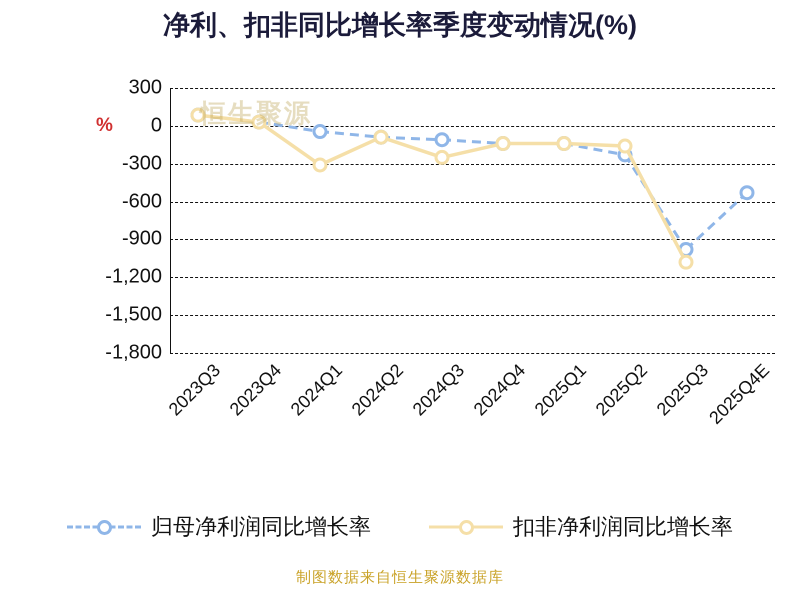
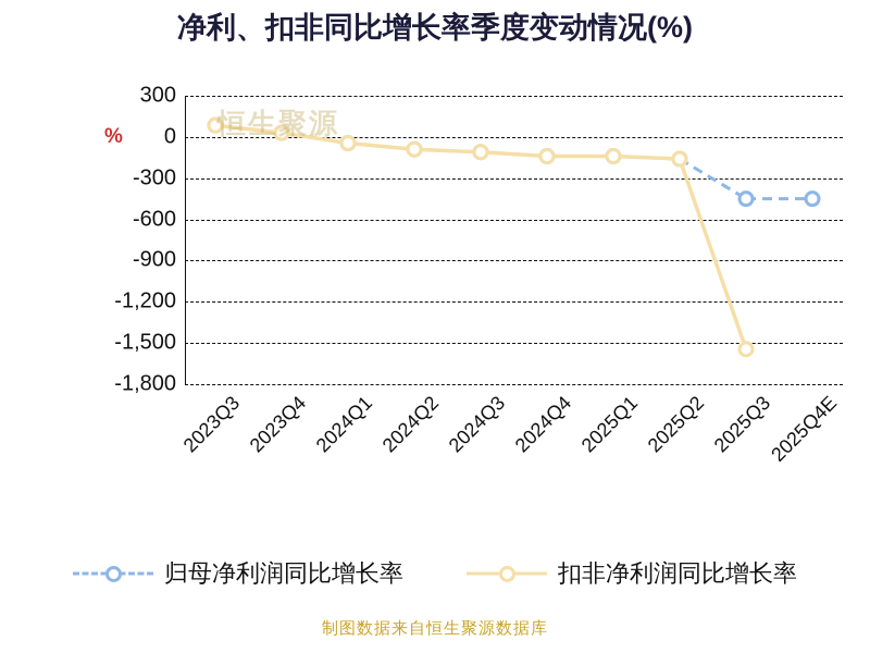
扣非净利润同比增长率/2024Q1: -310 -> -40
扣非净利润同比增长率/2024Q3: -250 -> -110
归母净利润同比增长率/2025Q2: -230 -> -160
归母净利润同比增长率/2025Q3: -980 -> -450
扣非净利润同比增长率/2025Q3: -1080 -> -1540
归母净利润同比增长率/2025Q4E: -530 -> -450
